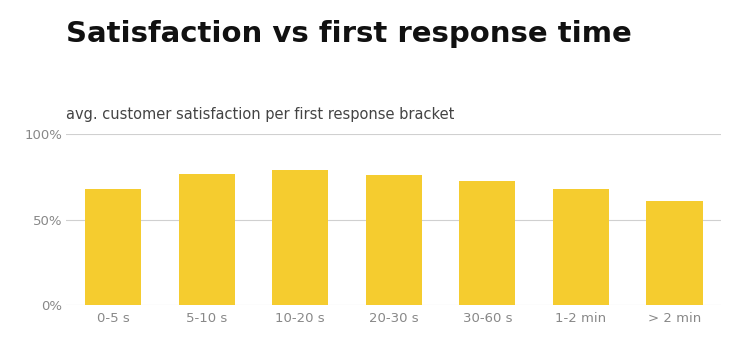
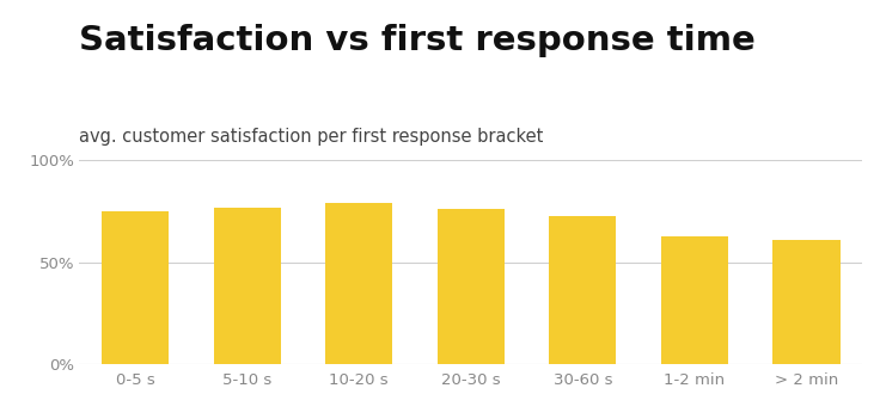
0-5 s: 68% -> 75%
1-2 min: 68% -> 63%
